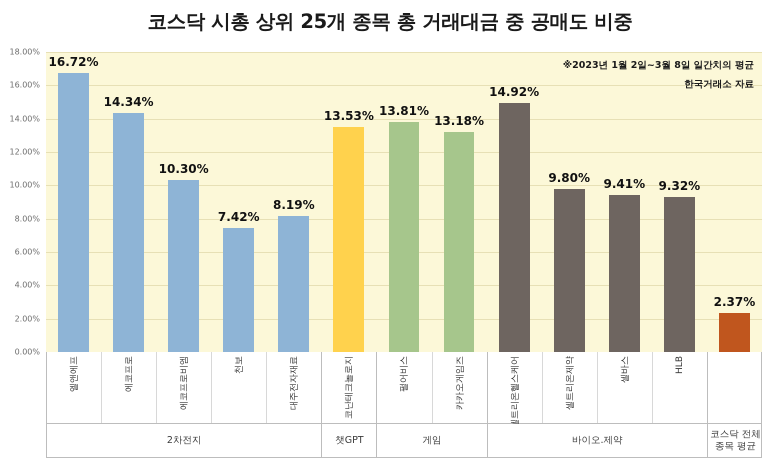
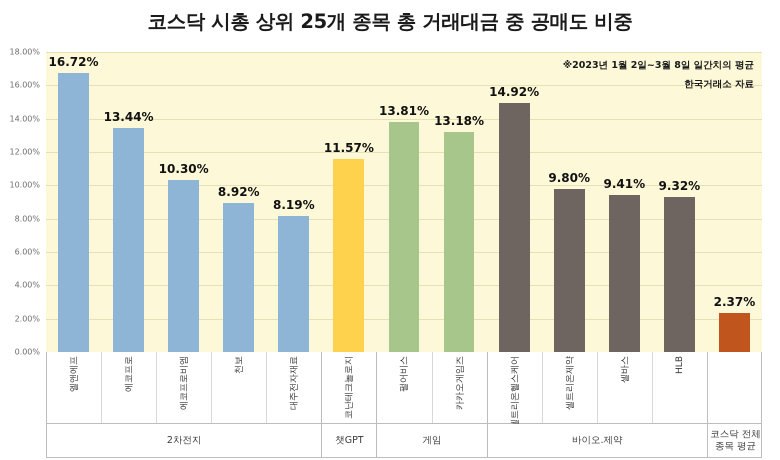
에코프로: 14.34% -> 13.44%
천보: 7.42% -> 8.92%
코난테크놀로지: 13.53% -> 11.57%
